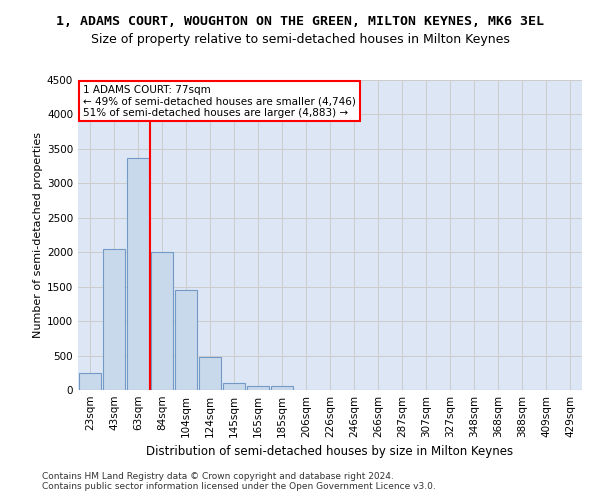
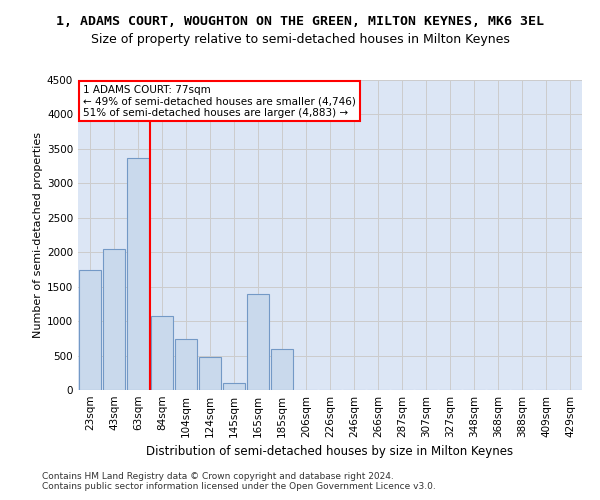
23sqm: 250 -> 1740
84sqm: 2000 -> 1080
104sqm: 1450 -> 740
165sqm: 60 -> 1400
185sqm: 60 -> 600
